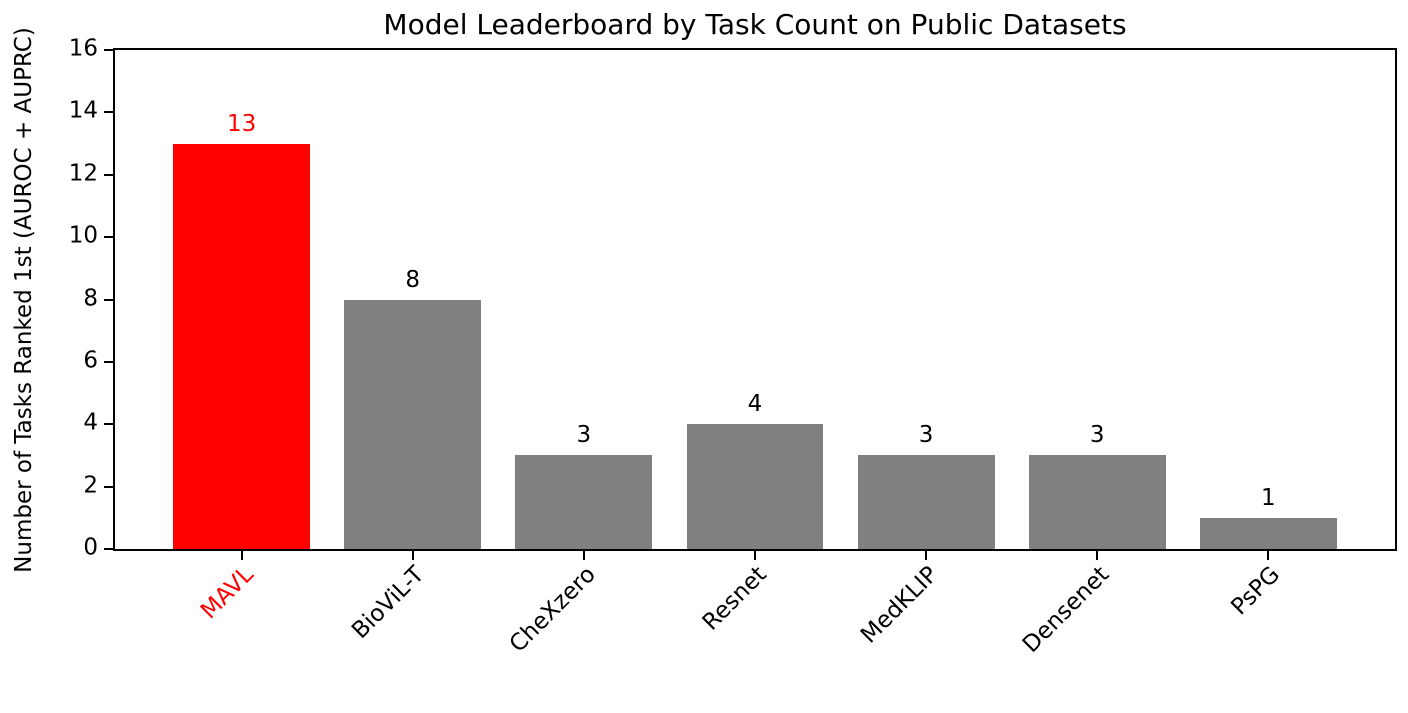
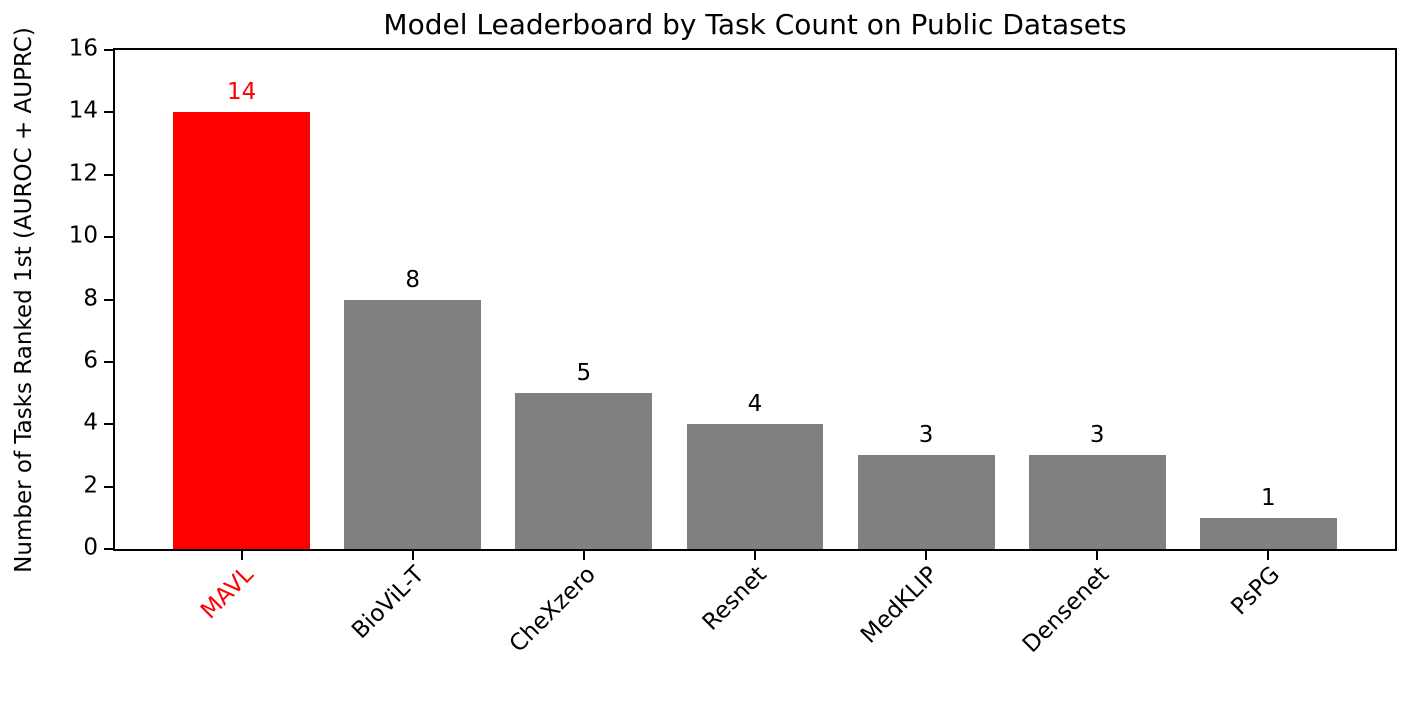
MAVL: 13 -> 14
CheXzero: 3 -> 5
